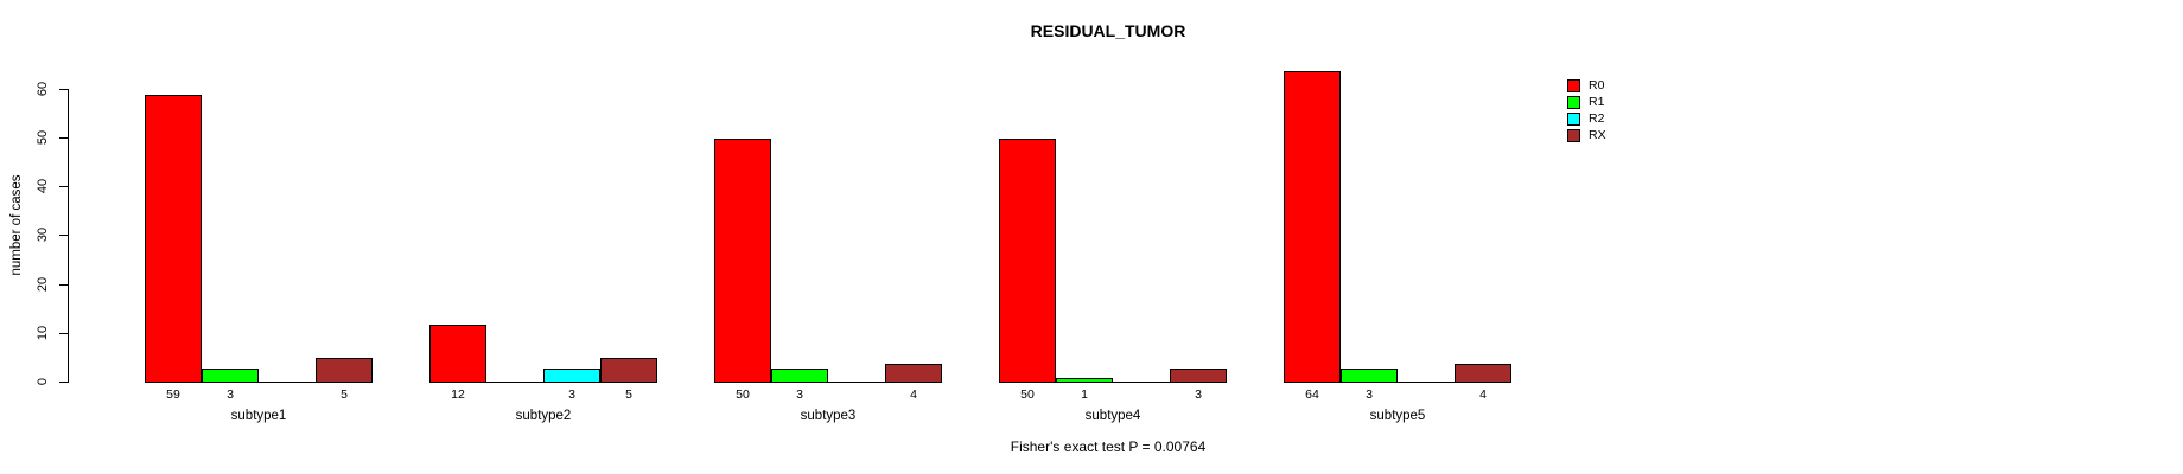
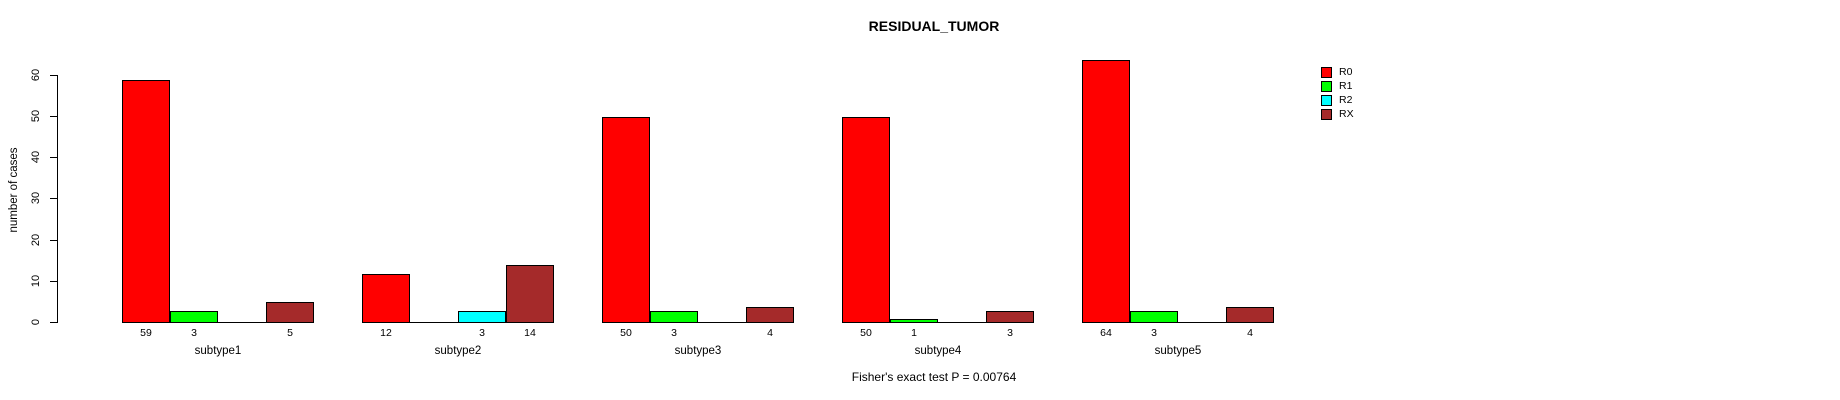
RX/subtype2: 5 -> 14
